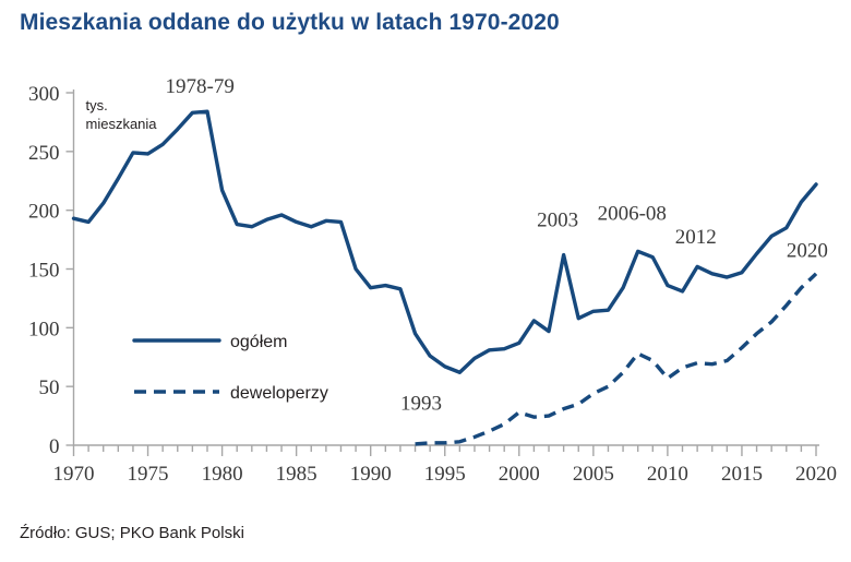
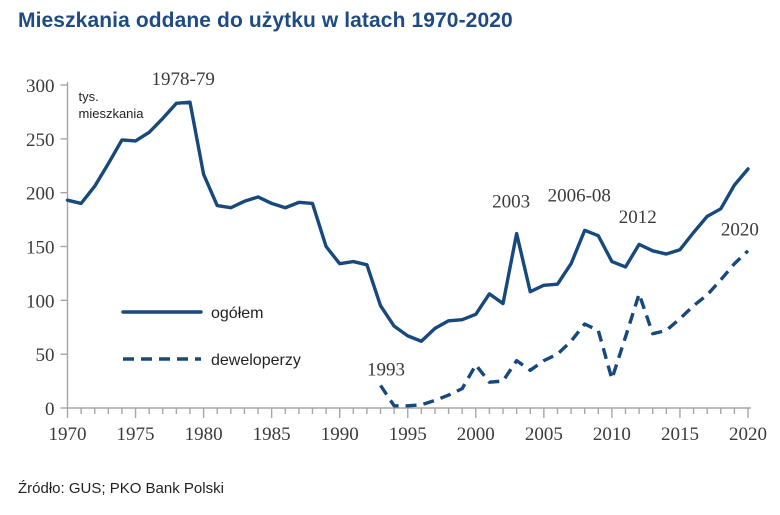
deweloperzy/1993: 1 -> 21
deweloperzy/2000: 28 -> 40
deweloperzy/2003: 31 -> 44
deweloperzy/2010: 57 -> 27
deweloperzy/2012: 70 -> 106
